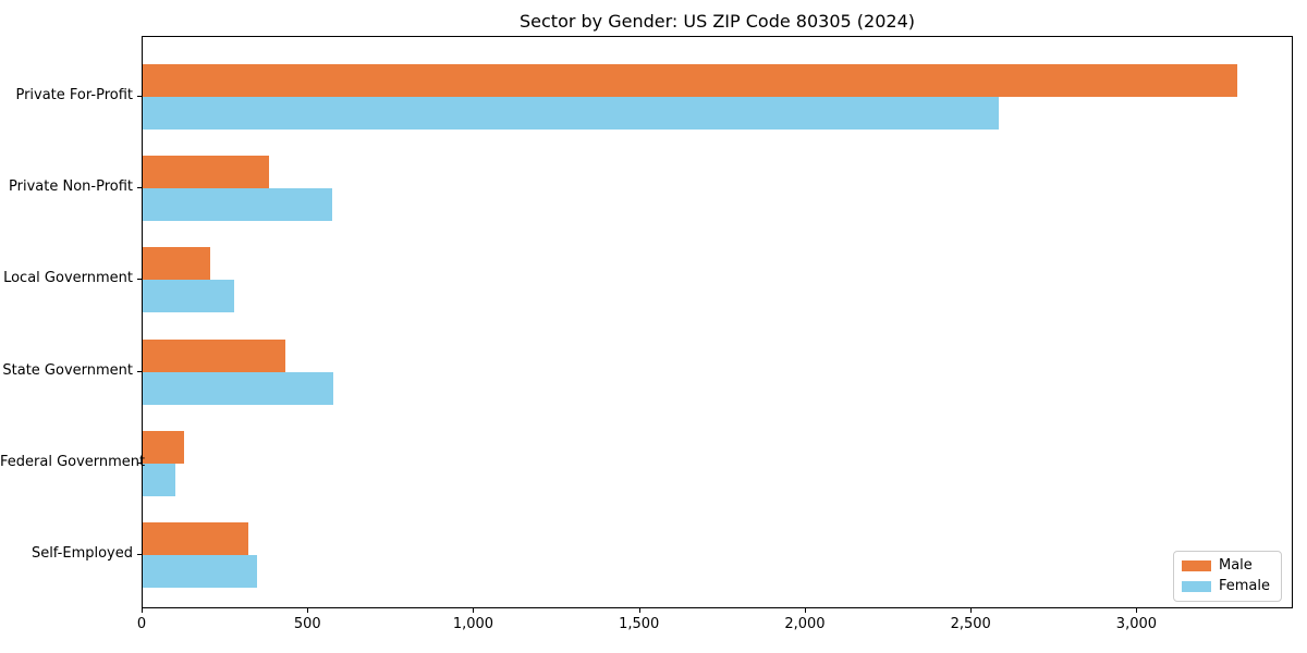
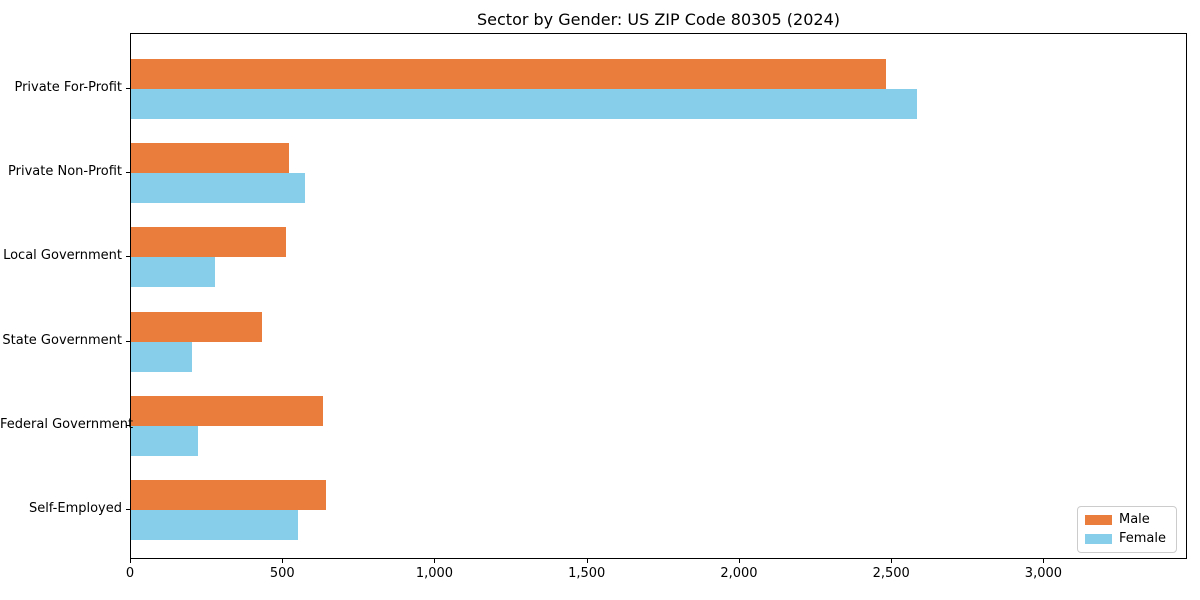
Male/Private For-Profit: 3300 -> 2480
Male/Private Non-Profit: 380 -> 520
Male/Local Government: 200 -> 510
Female/State Government: 580 -> 200
Male/Federal Government: 120 -> 630
Female/Federal Government: 100 -> 220
Male/Self-Employed: 320 -> 640
Female/Self-Employed: 340 -> 550
